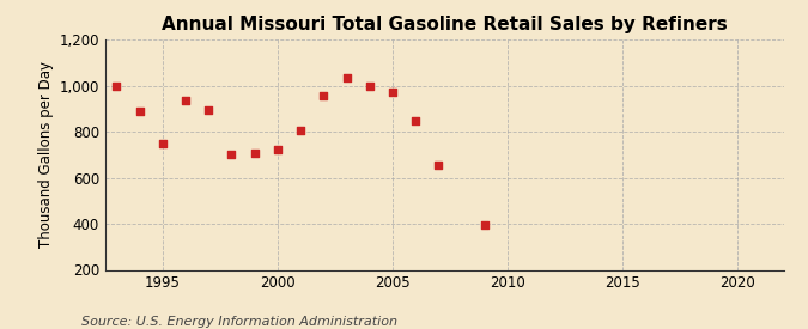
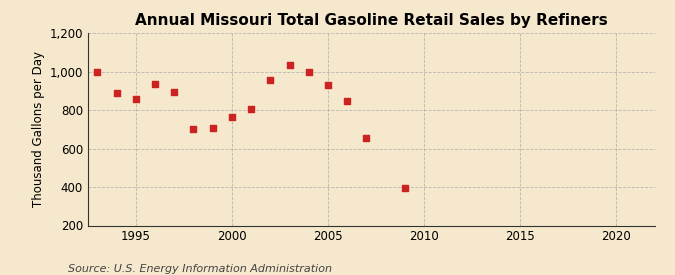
1995: 750 -> 860
2000: 720 -> 760
2005: 970 -> 930
